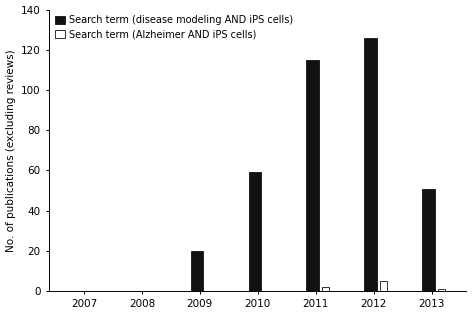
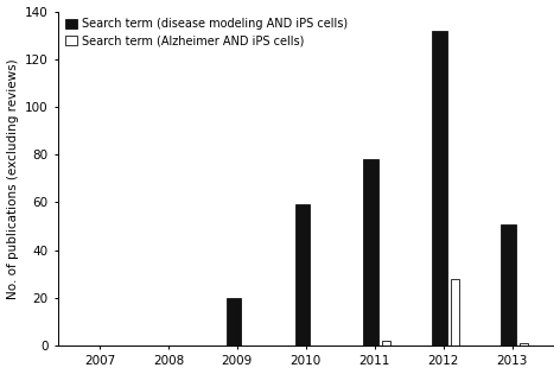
Search term (disease modeling AND iPS cells)/2011: 115 -> 78
Search term (disease modeling AND iPS cells)/2012: 126 -> 132
Search term (Alzheimer AND iPS cells)/2012: 5 -> 28
